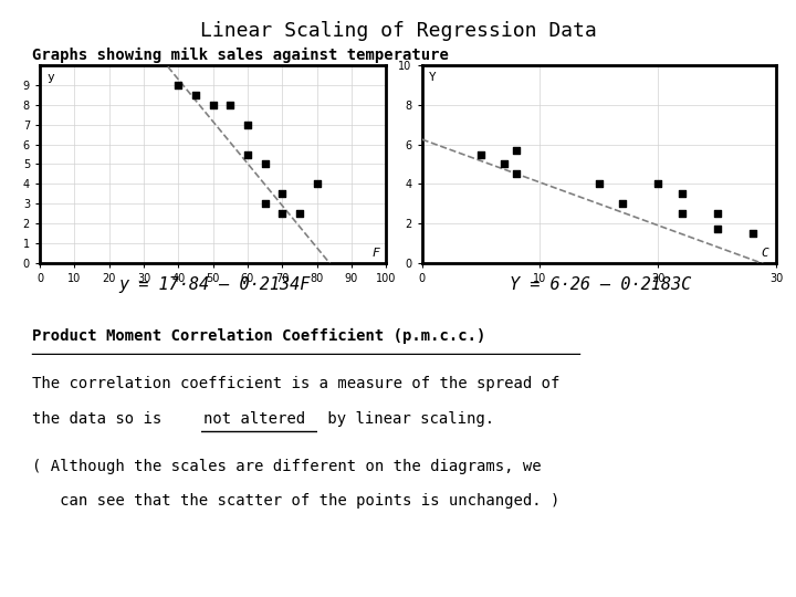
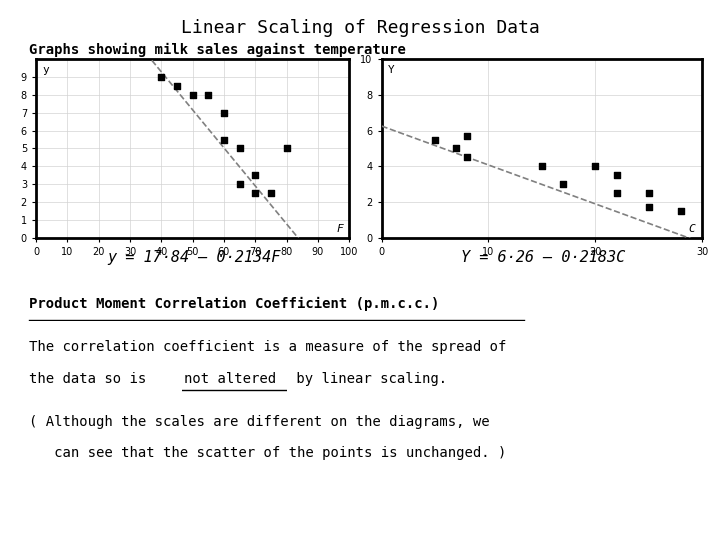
80: 4.0 -> 5.0
